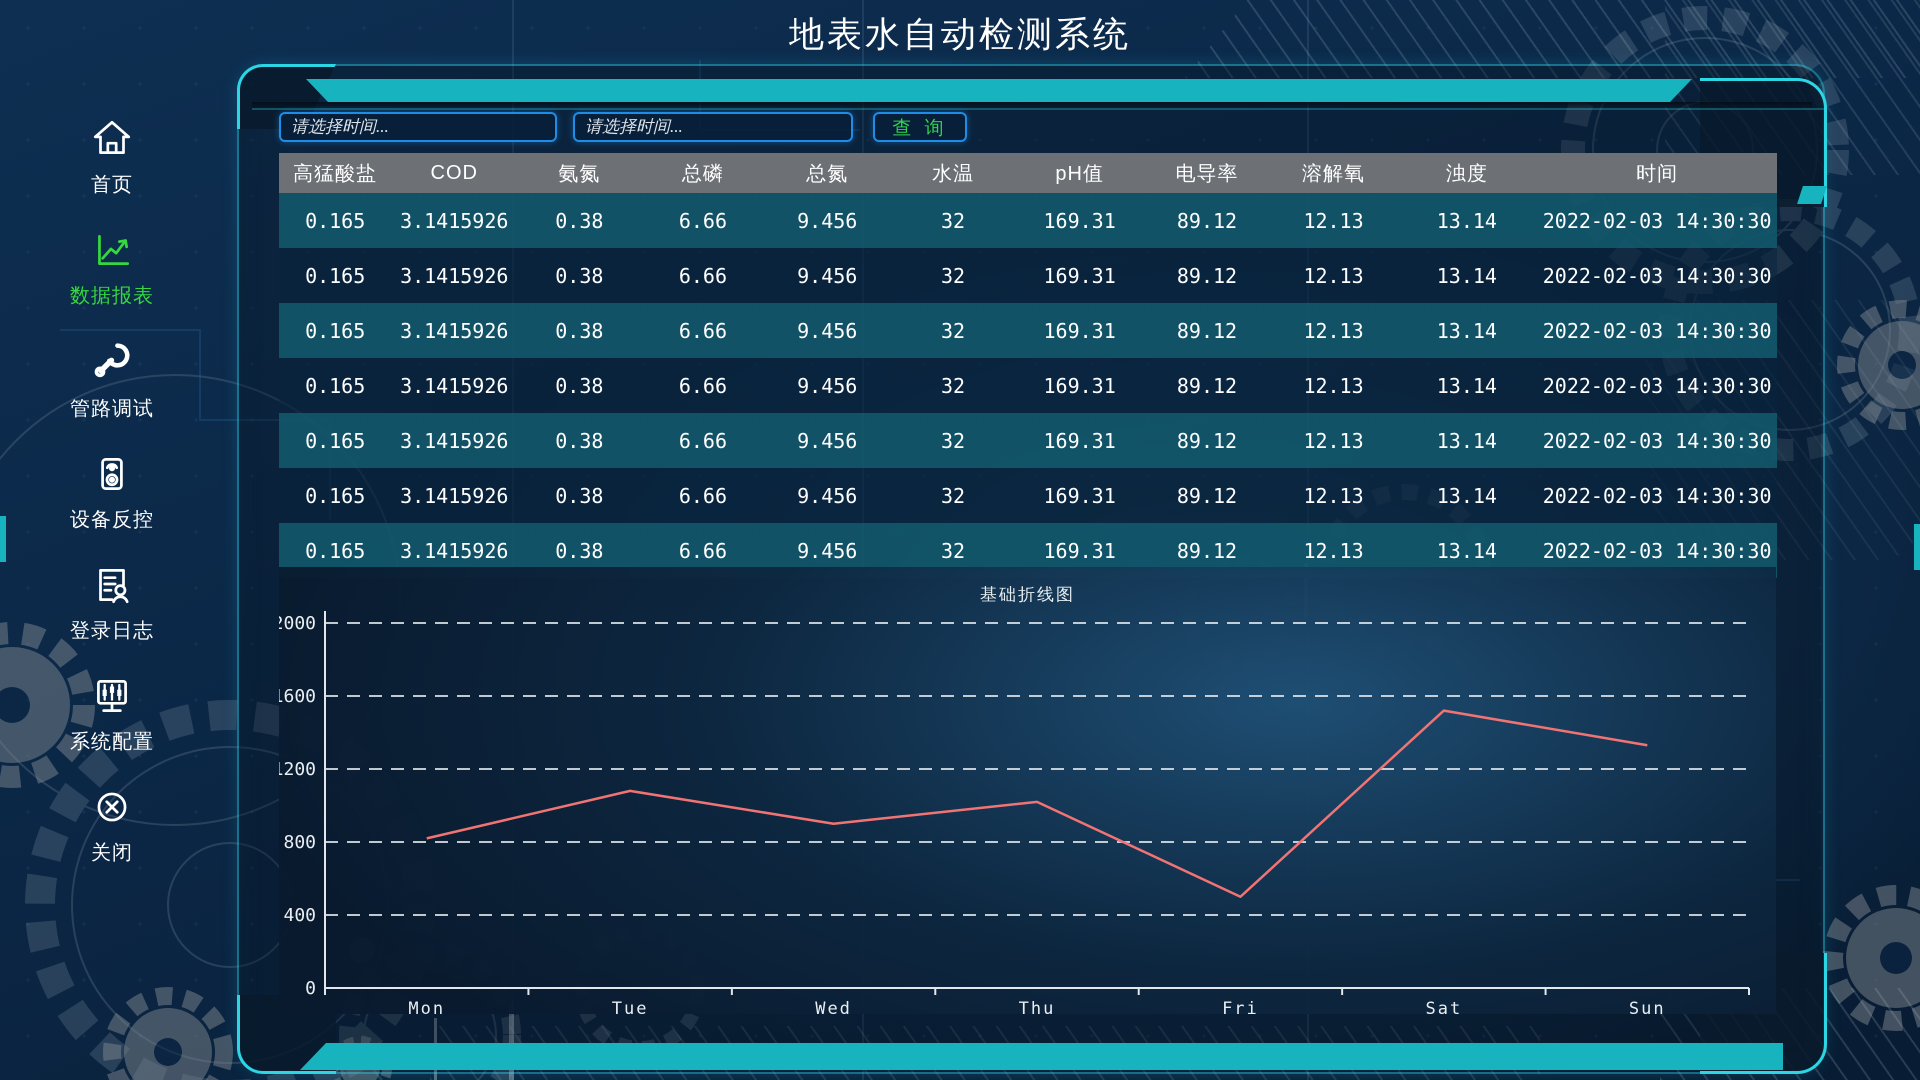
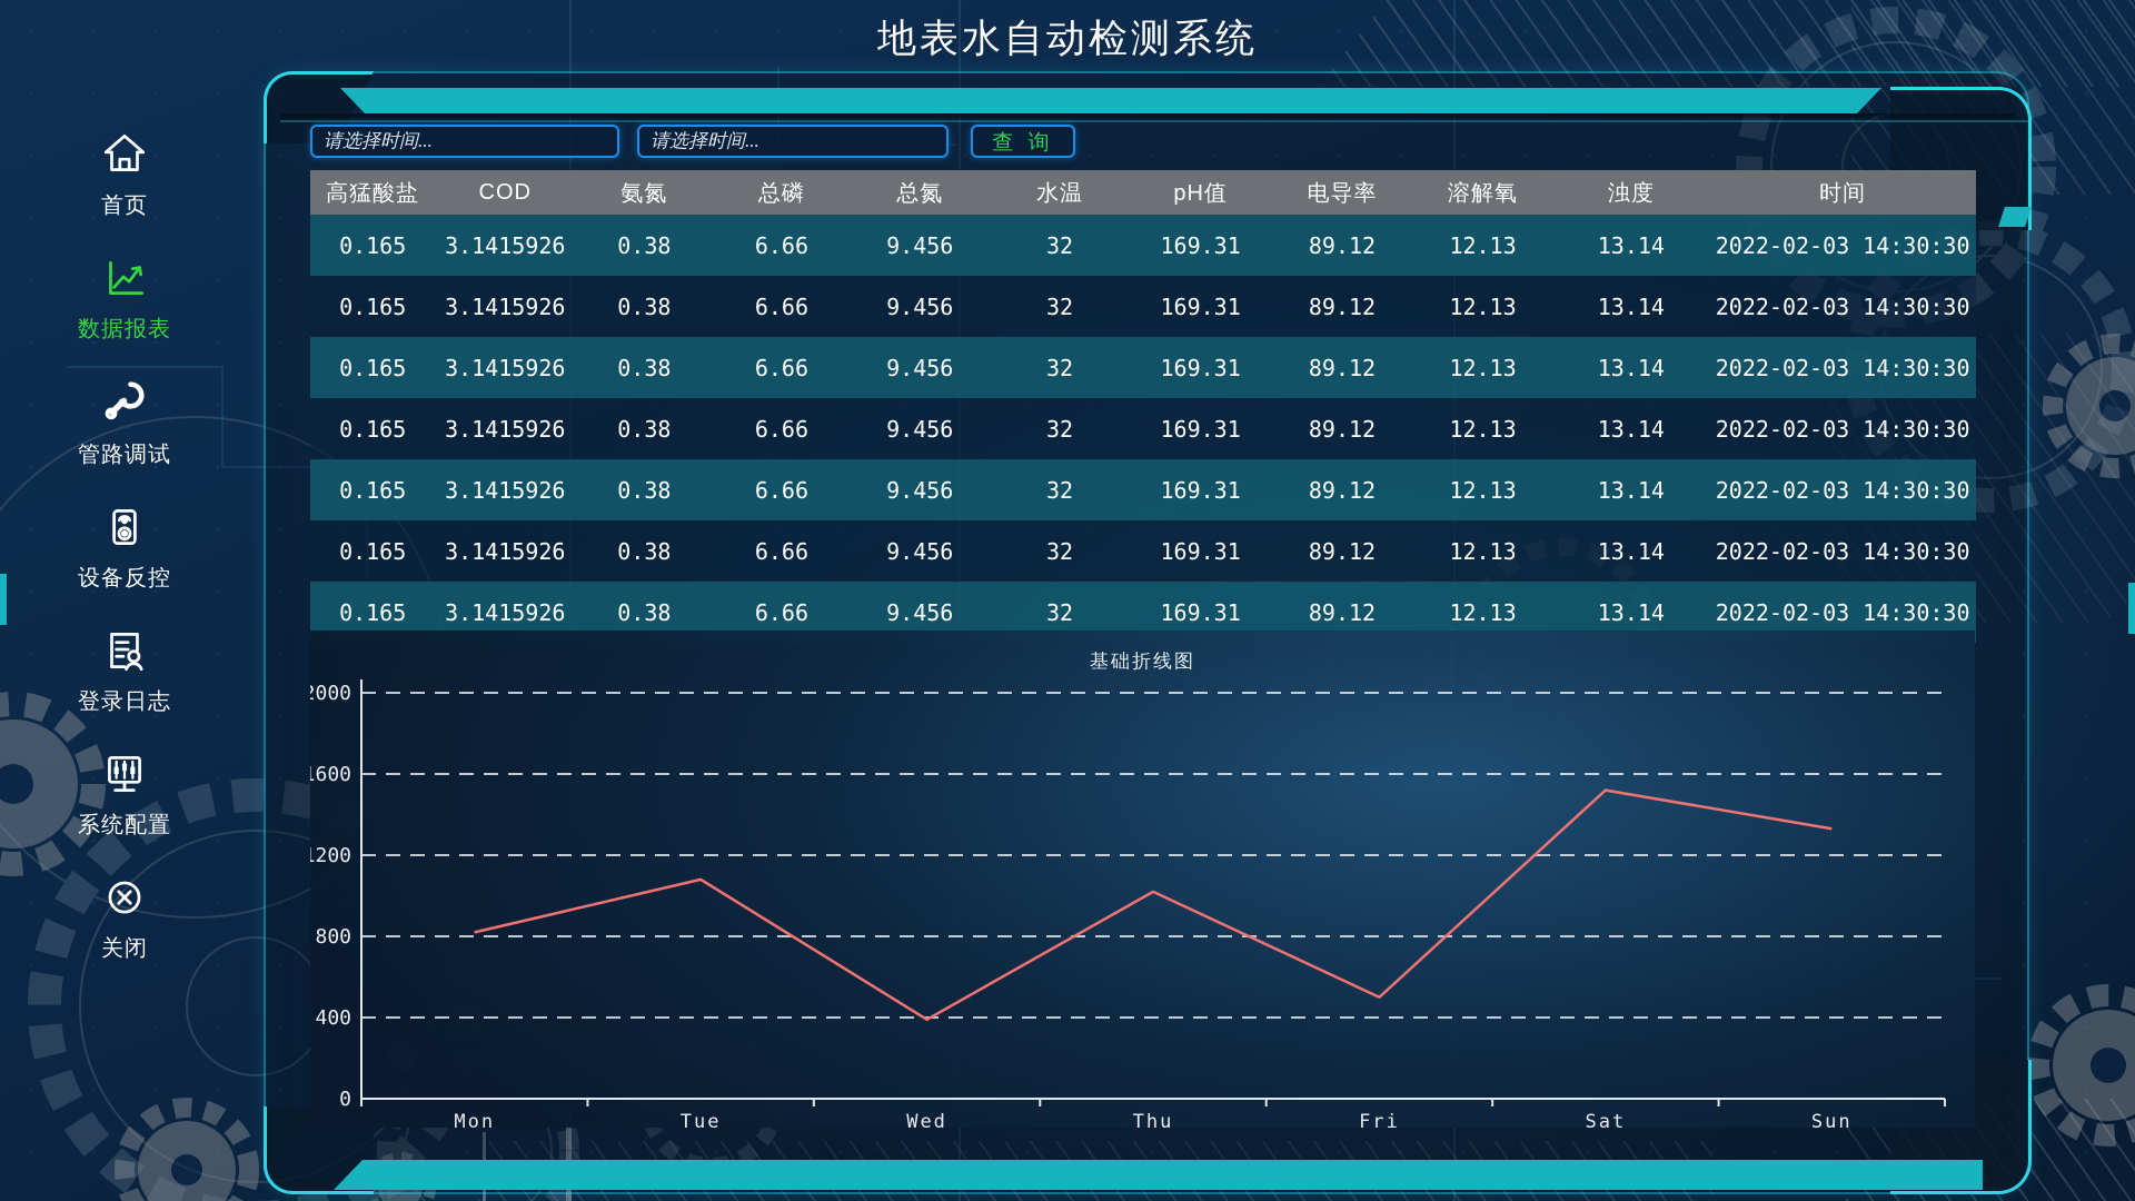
Wed: 900 -> 390
